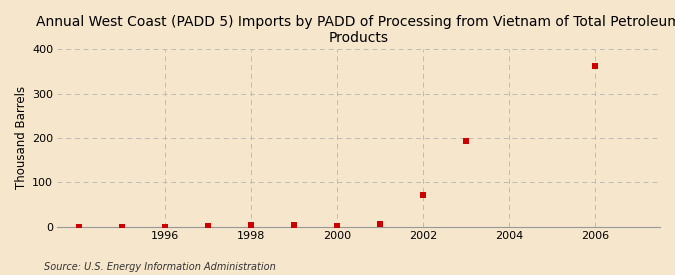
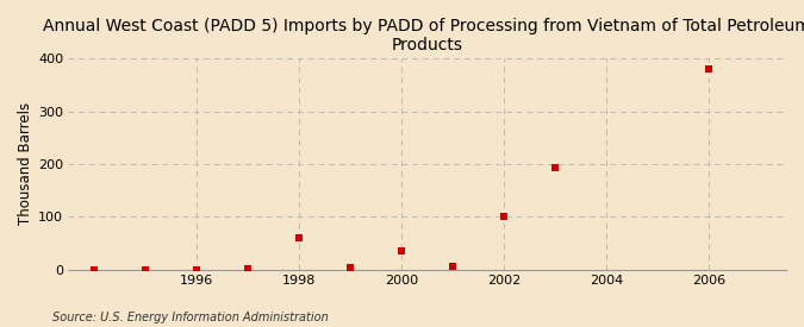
1998: 3 -> 60
2000: 2 -> 35
2002: 72 -> 100
2006: 363 -> 380
